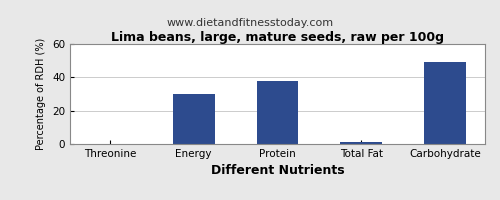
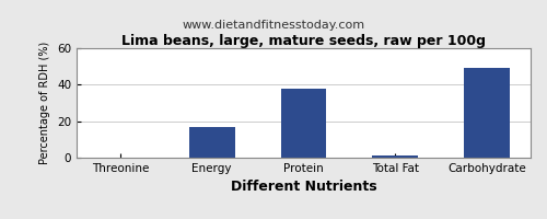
Energy: 30 -> 17
